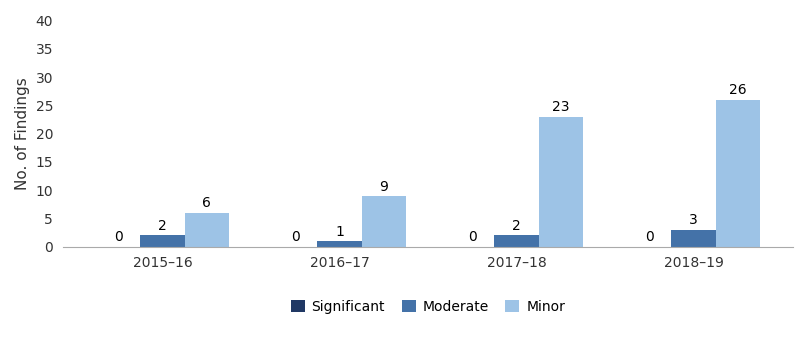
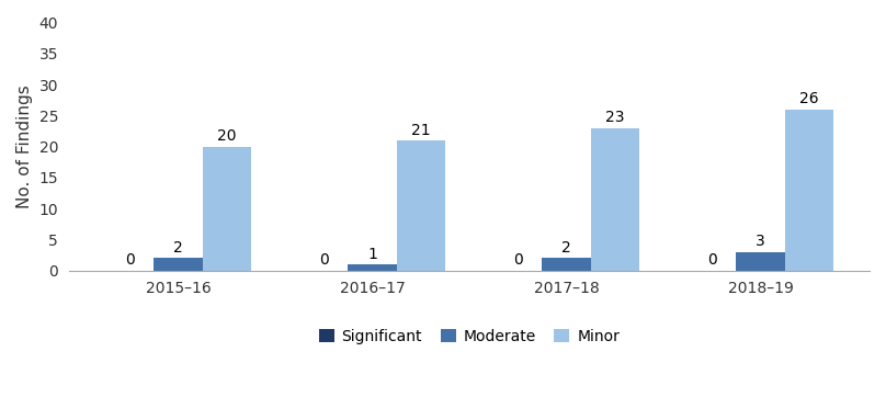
Minor/2015–16: 6 -> 20
Minor/2016–17: 9 -> 21
